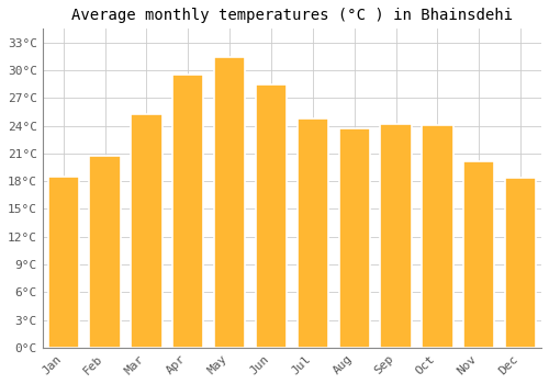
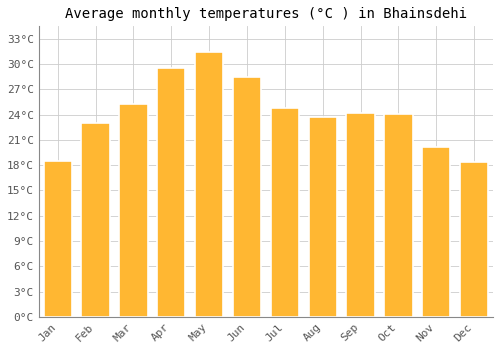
Feb: 20.8°C -> 23.0°C
